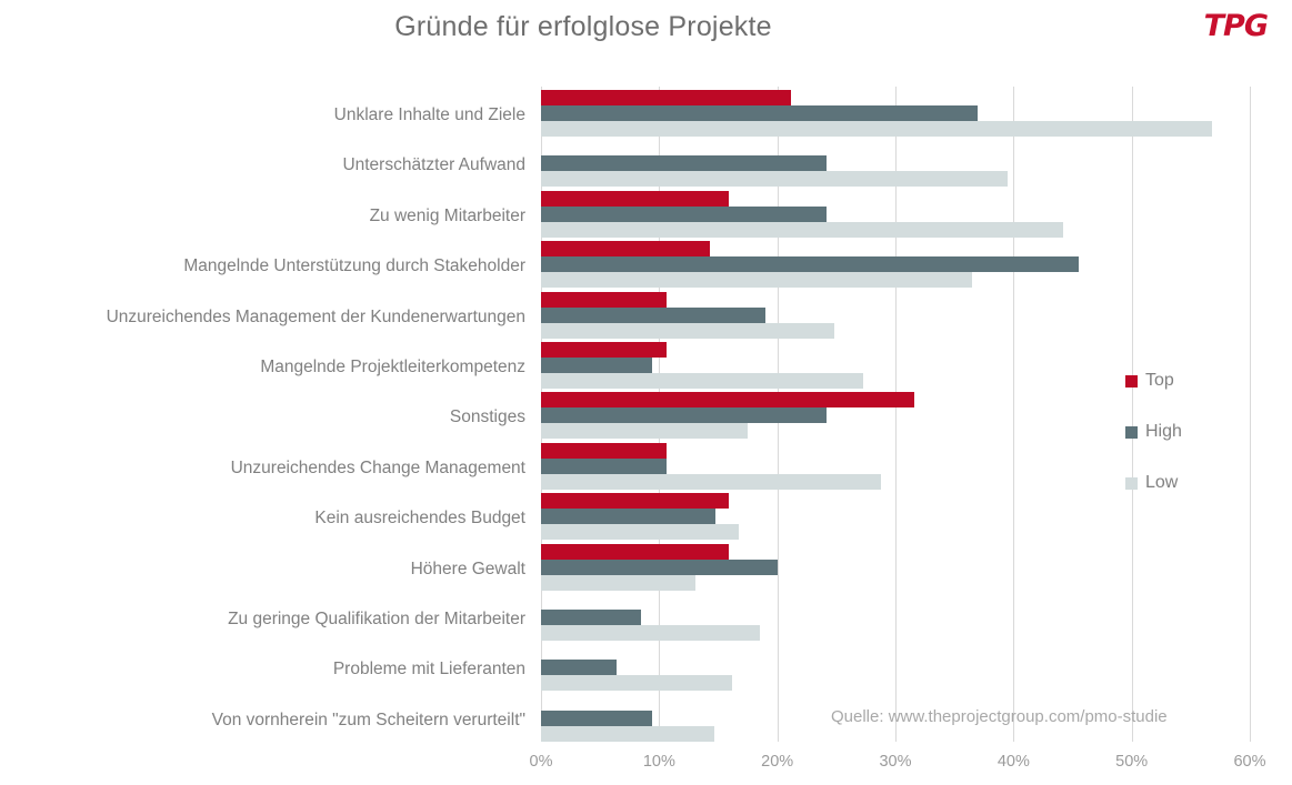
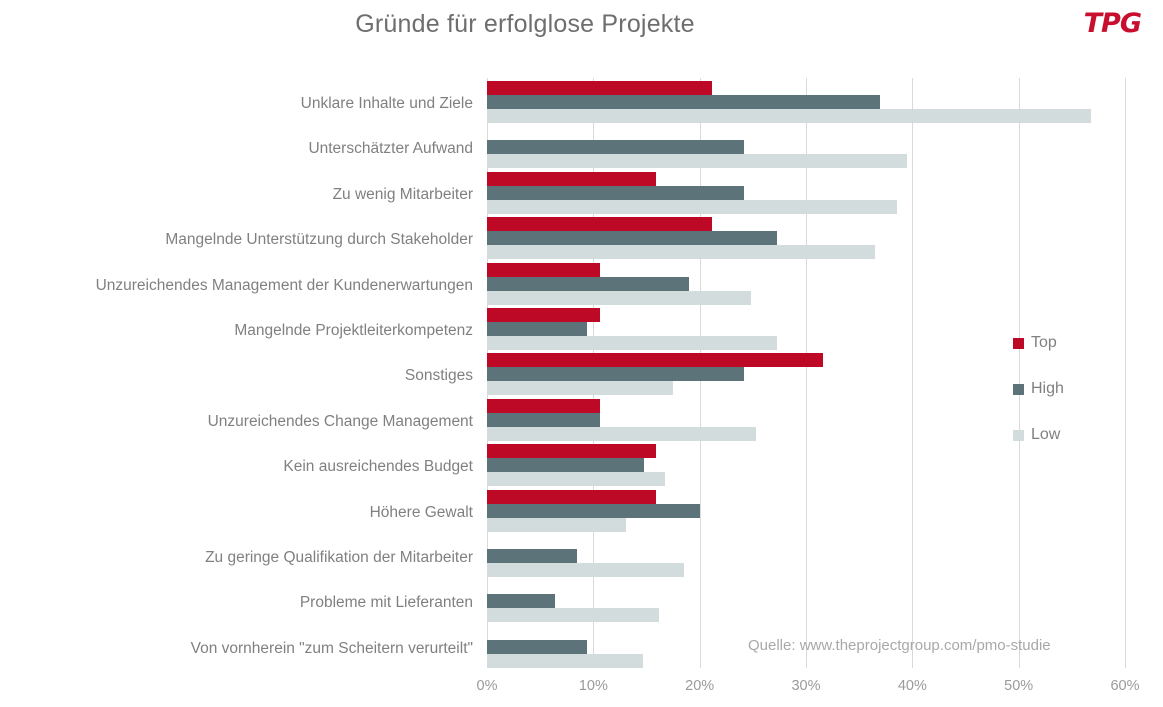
Low/Zu wenig Mitarbeiter: 44.2% -> 38.6%
Top/Mangelnde Unterstützung durch Stakeholder: 14.3% -> 21.2%
High/Mangelnde Unterstützung durch Stakeholder: 45.5% -> 27.3%
Low/Unzureichendes Change Management: 28.8% -> 25.3%
